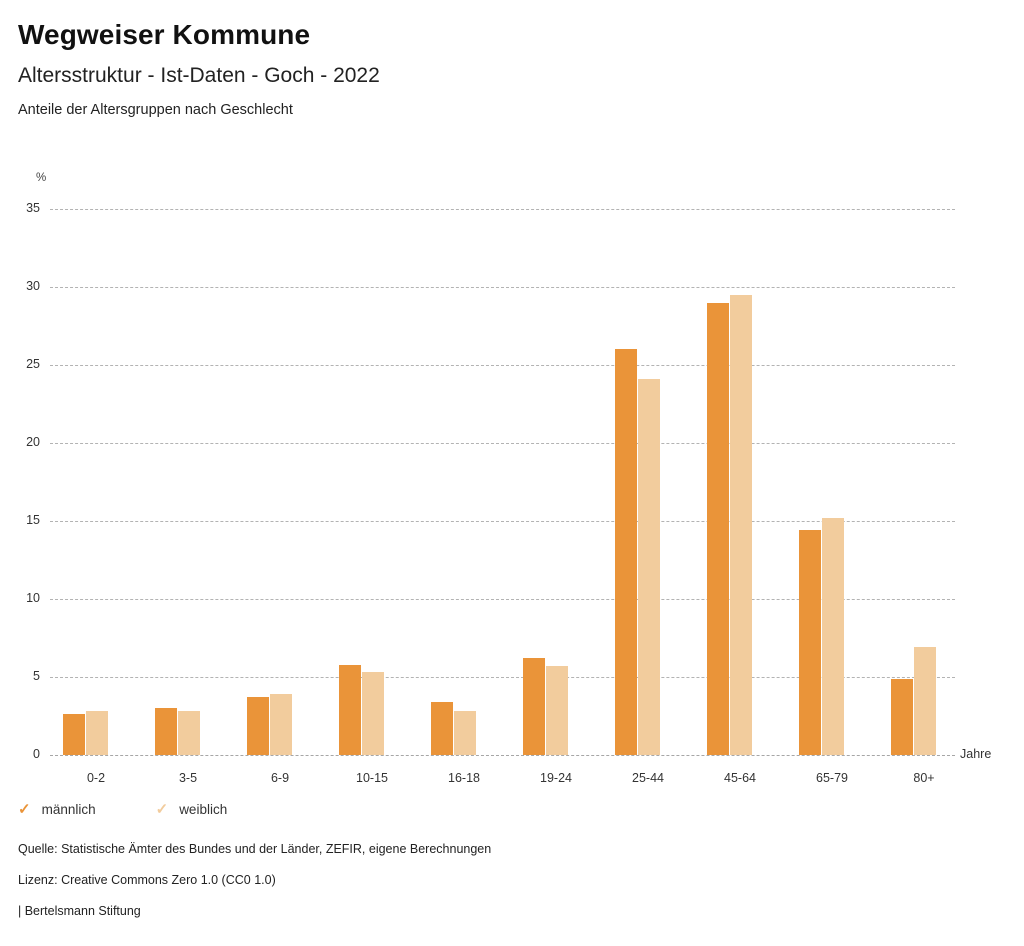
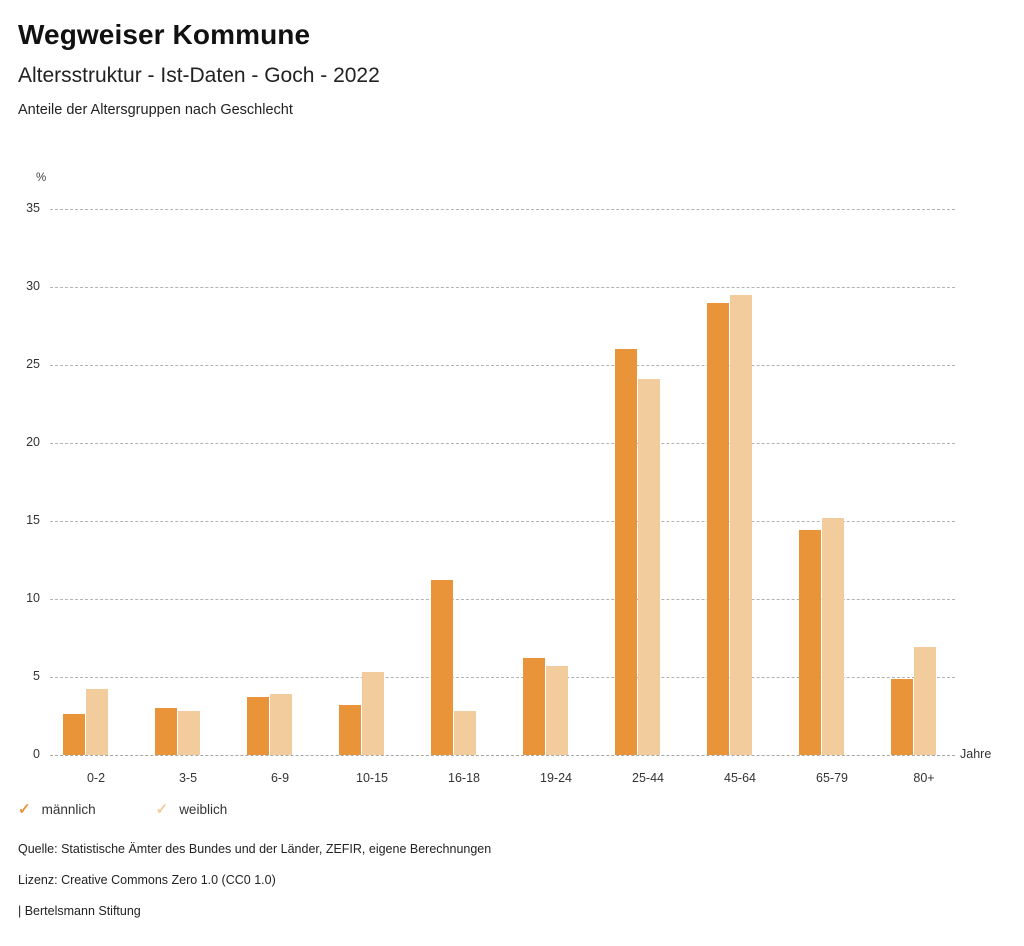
weiblich/0-2: 2.8 -> 4.2
männlich/10-15: 5.8 -> 3.2
männlich/16-18: 3.4 -> 11.2
